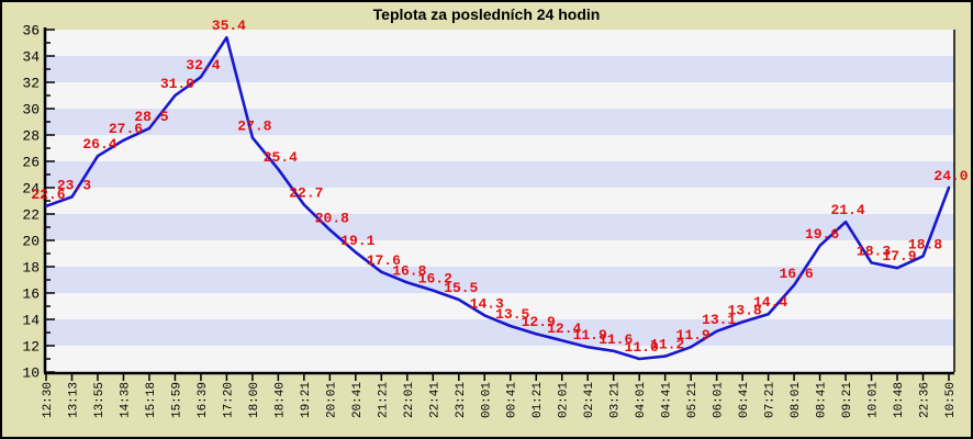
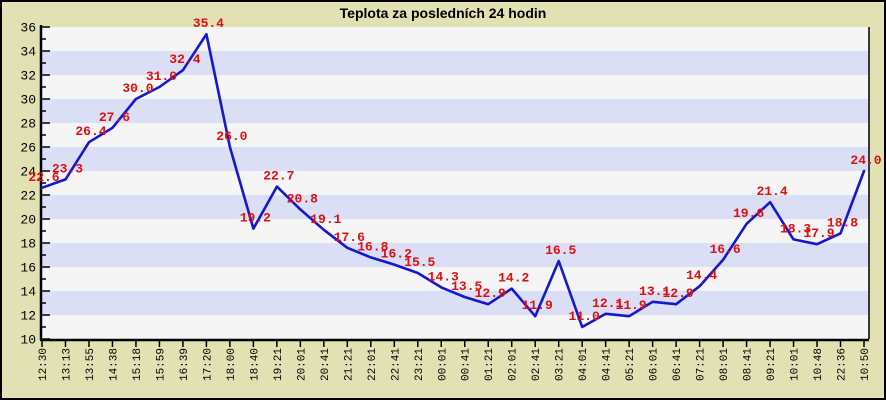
15:18: 28.5 -> 30.0
18:00: 27.8 -> 26.0
18:40: 25.4 -> 19.2
02:01: 12.4 -> 14.2
03:21: 11.6 -> 16.5
04:41: 11.2 -> 12.1
06:41: 13.8 -> 12.9
